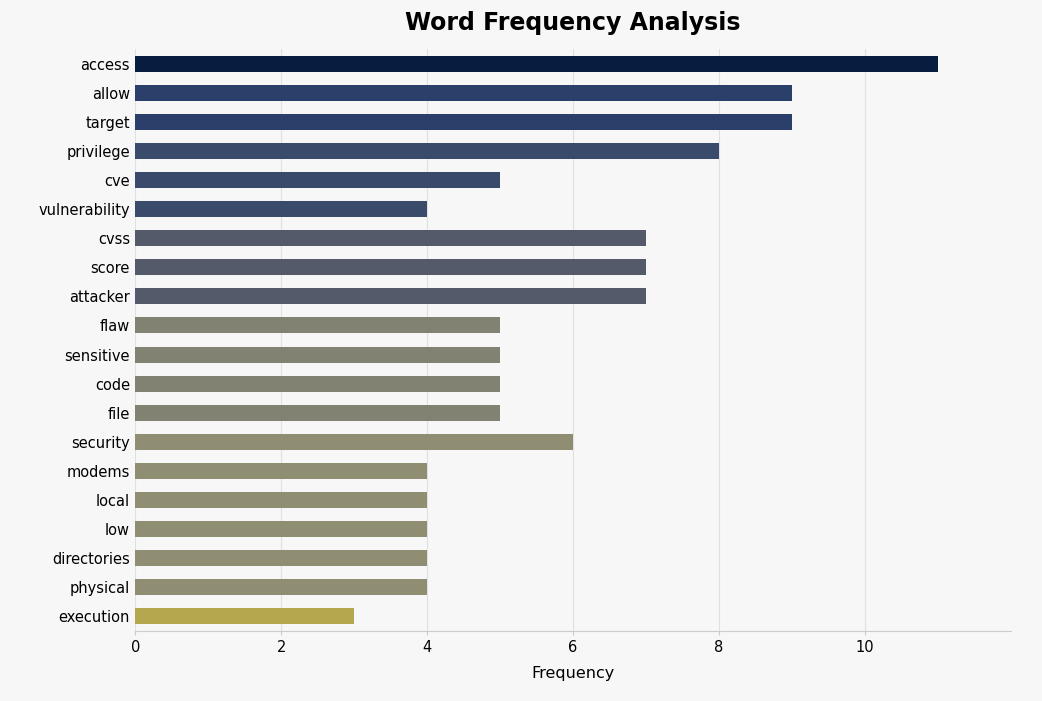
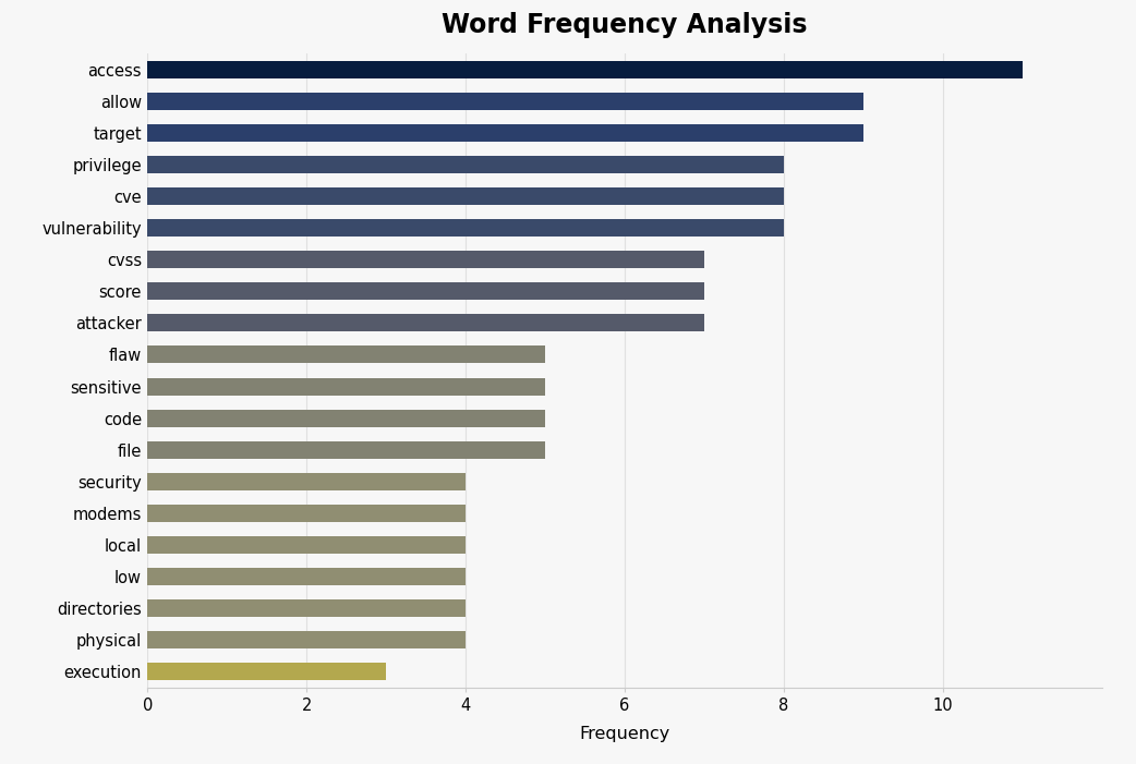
cve: 5 -> 8
vulnerability: 4 -> 8
security: 6 -> 4
